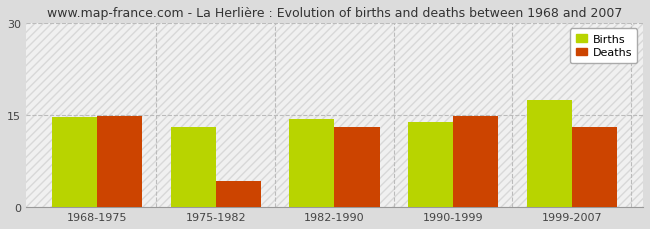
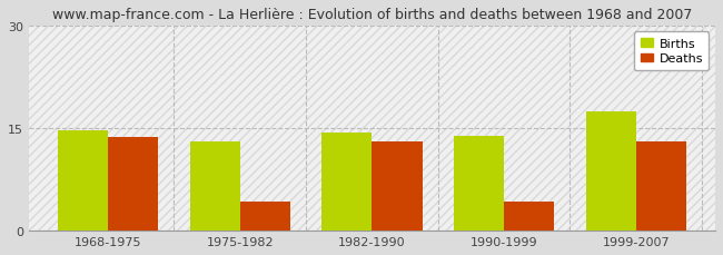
Deaths/1968-1975: 14.8 -> 13.7
Deaths/1990-1999: 14.8 -> 4.3
